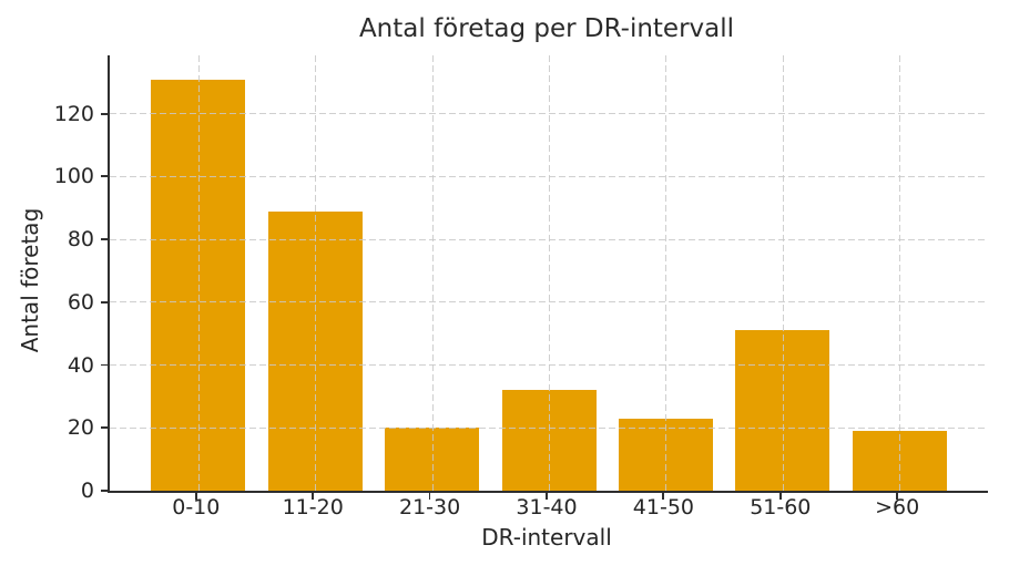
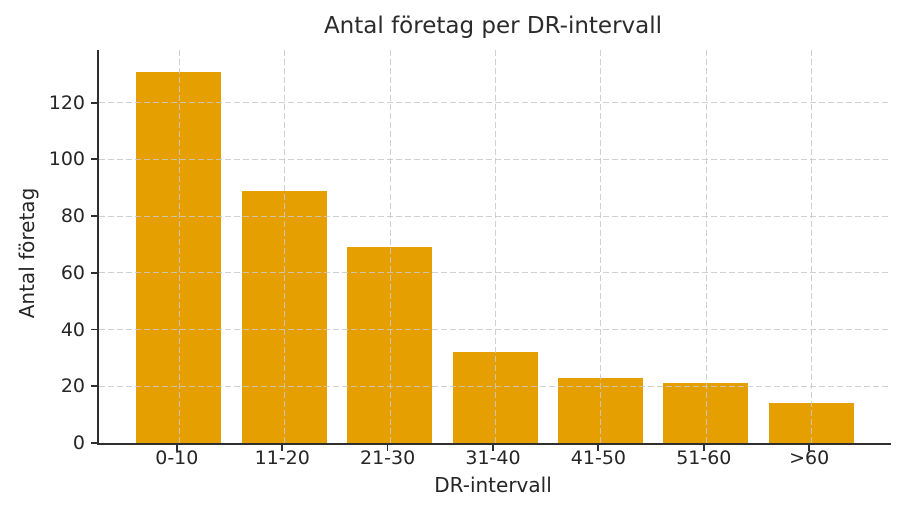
21-30: 20 -> 69
51-60: 51 -> 21
>60: 19 -> 14
